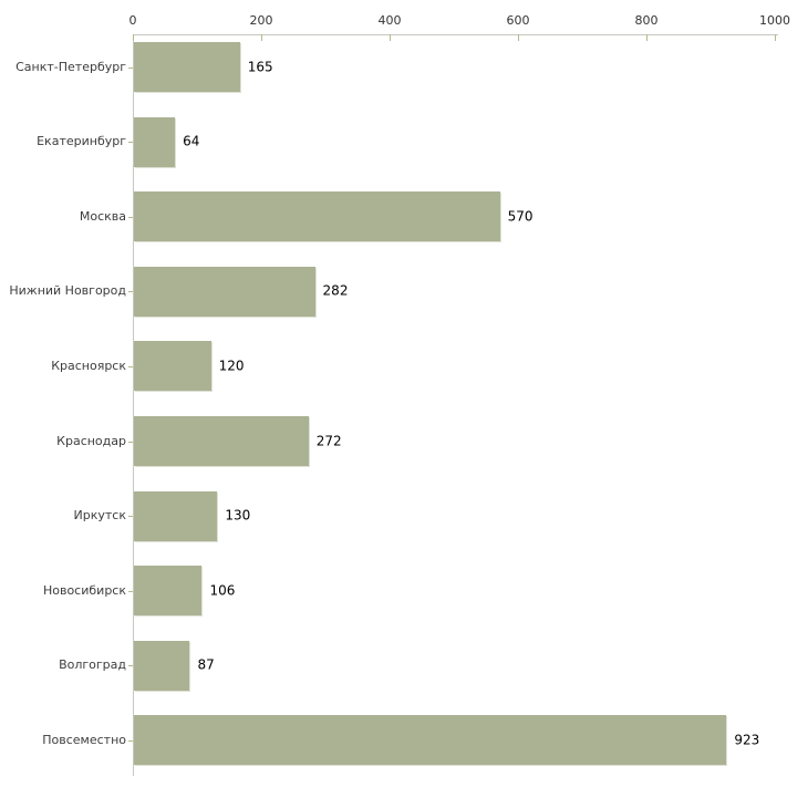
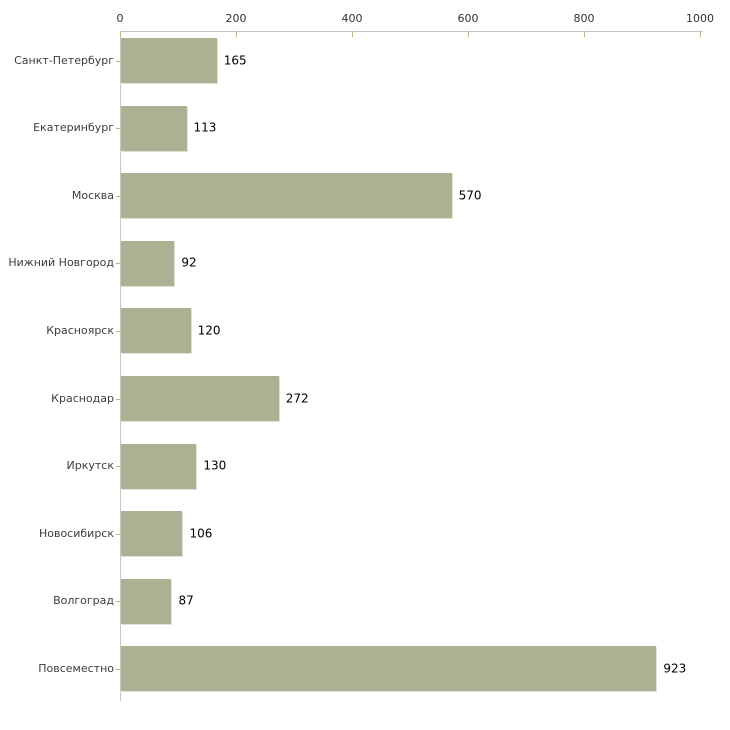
Екатеринбург: 64 -> 113
Нижний Новгород: 282 -> 92
